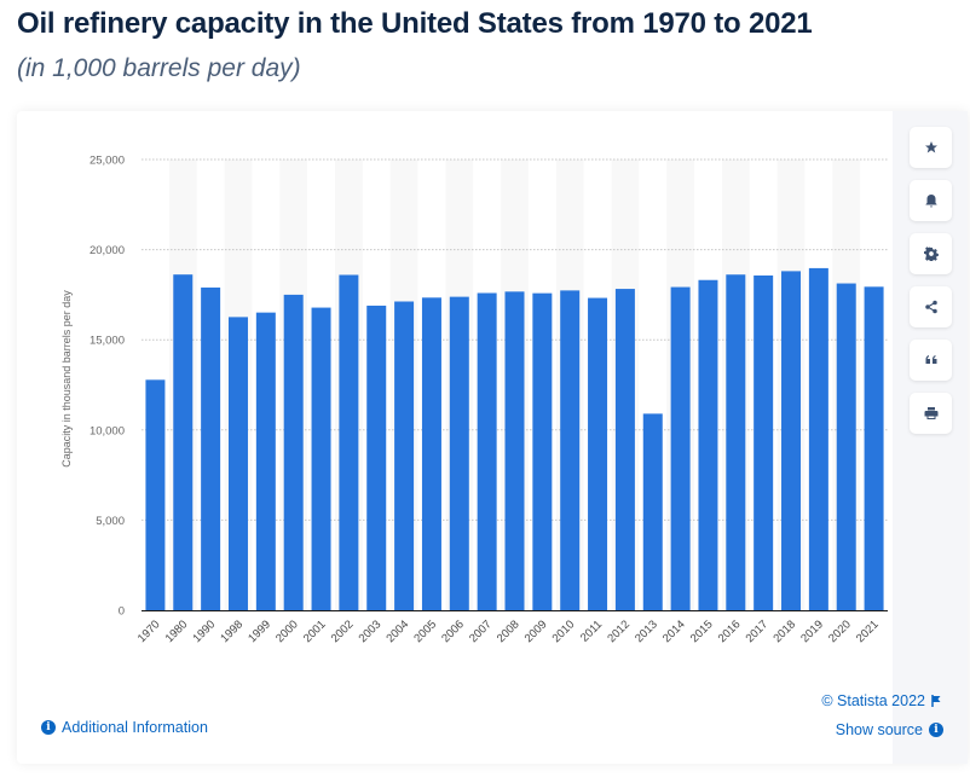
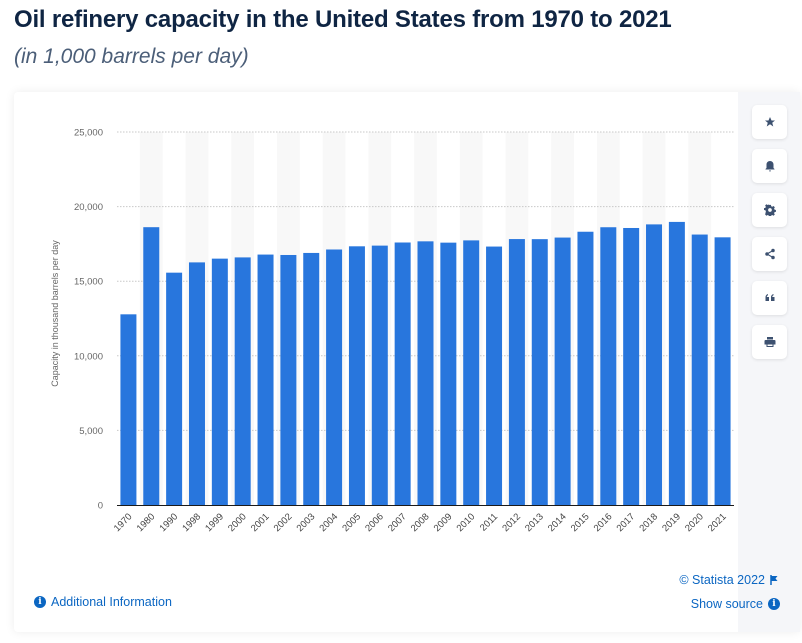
1990: 17900 -> 15600
2000: 17500 -> 16600
2002: 18600 -> 16800
2013: 10900 -> 17800
